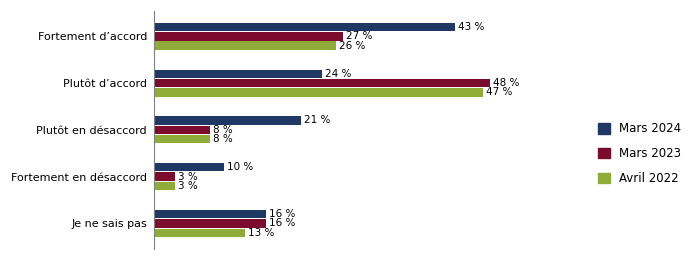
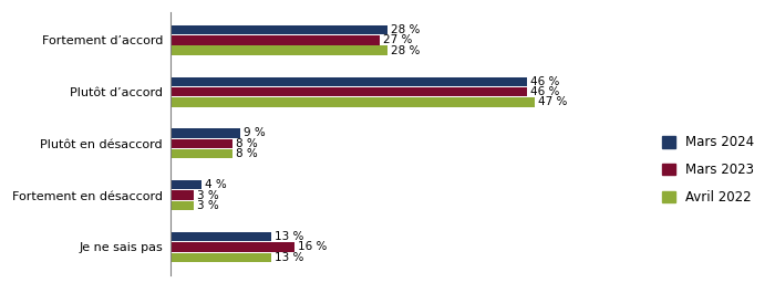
Mars 2024/Fortement d’accord: 43 -> 28
Avril 2022/Fortement d’accord: 26 -> 28
Mars 2024/Plutôt d’accord: 24 -> 46
Mars 2023/Plutôt d’accord: 48 -> 46
Mars 2024/Plutôt en désaccord: 21 -> 9
Mars 2024/Fortement en désaccord: 10 -> 4
Mars 2024/Je ne sais pas: 16 -> 13
